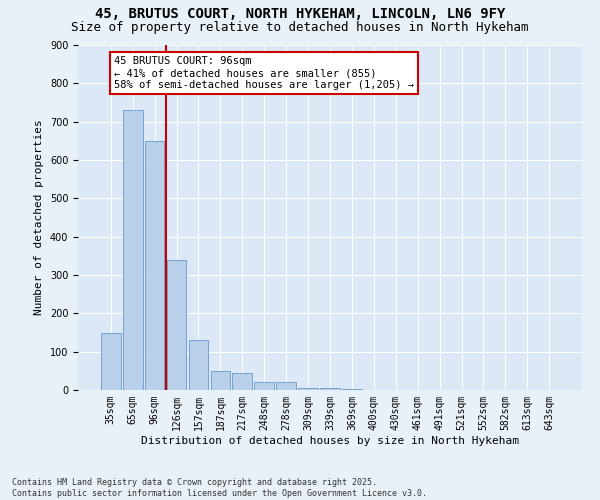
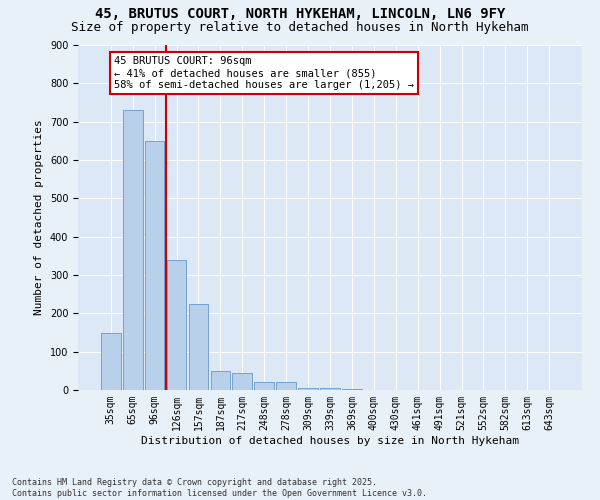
157sqm: 130 -> 225
